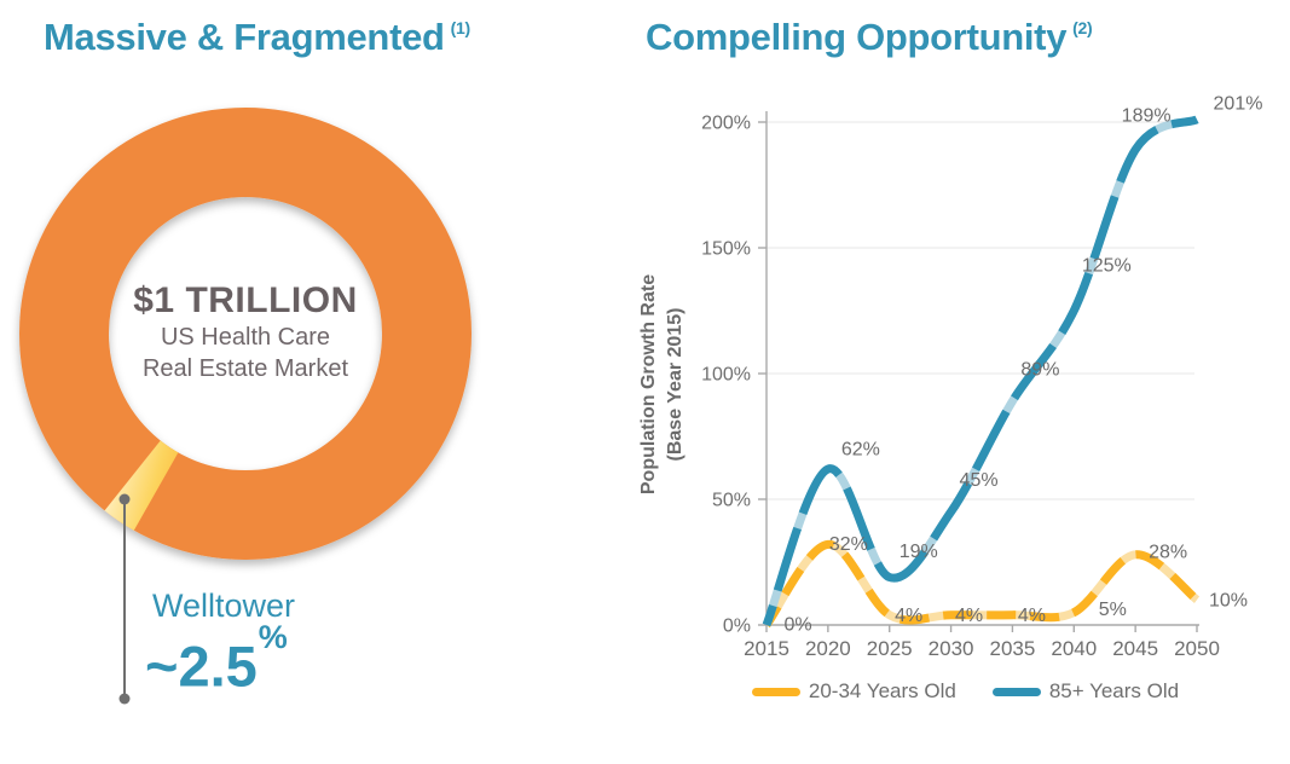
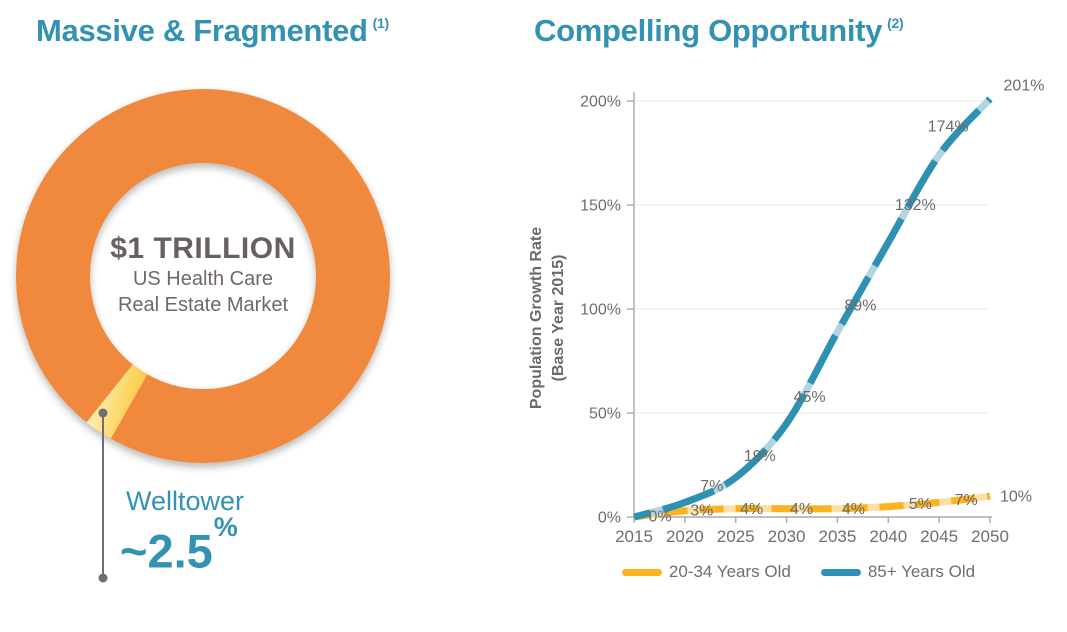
20-34 Years Old/2020: 32% -> 3%
85+ Years Old/2020: 62% -> 7%
85+ Years Old/2040: 125% -> 132%
20-34 Years Old/2045: 28% -> 7%
85+ Years Old/2045: 189% -> 174%
